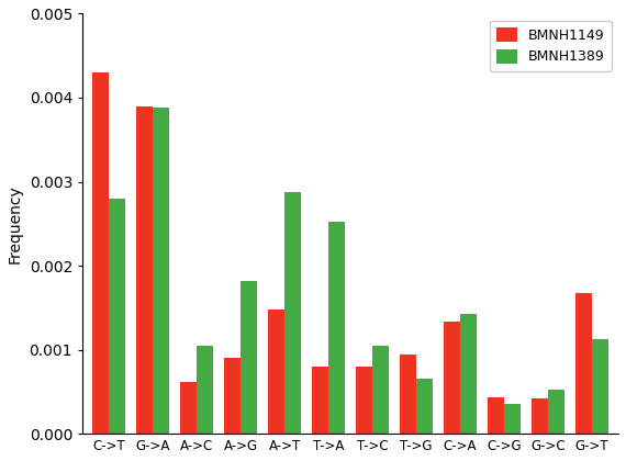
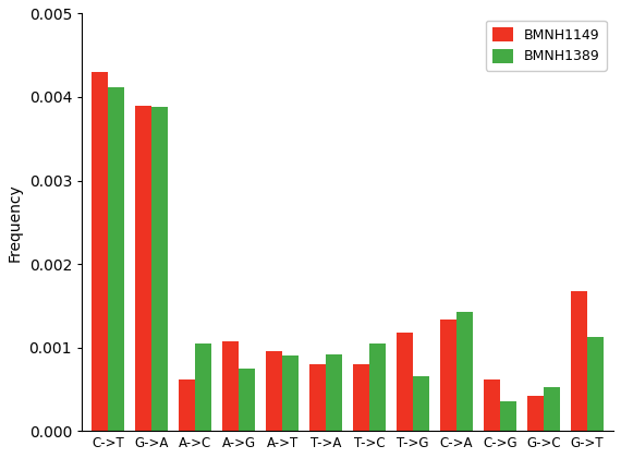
BMNH1389/C->T: 0.00280 -> 0.00412
BMNH1149/A->G: 0.00090 -> 0.00108
BMNH1389/A->G: 0.00182 -> 0.00075
BMNH1149/A->T: 0.00148 -> 0.00095
BMNH1389/A->T: 0.00288 -> 0.00090
BMNH1389/T->A: 0.00252 -> 0.00092
BMNH1149/T->G: 0.00094 -> 0.00118
BMNH1149/C->G: 0.00044 -> 0.00062
